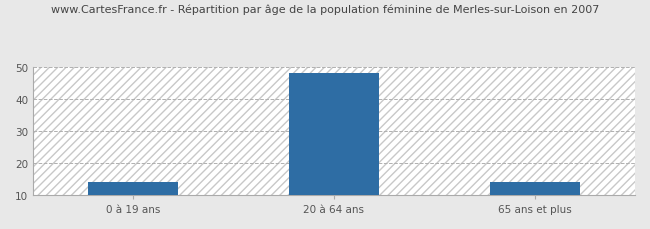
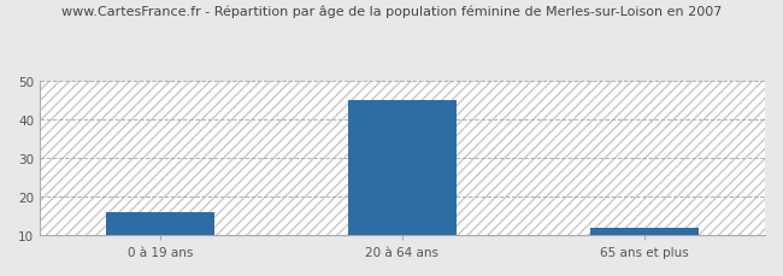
0 à 19 ans: 14 -> 16
20 à 64 ans: 48 -> 45
65 ans et plus: 14 -> 12
